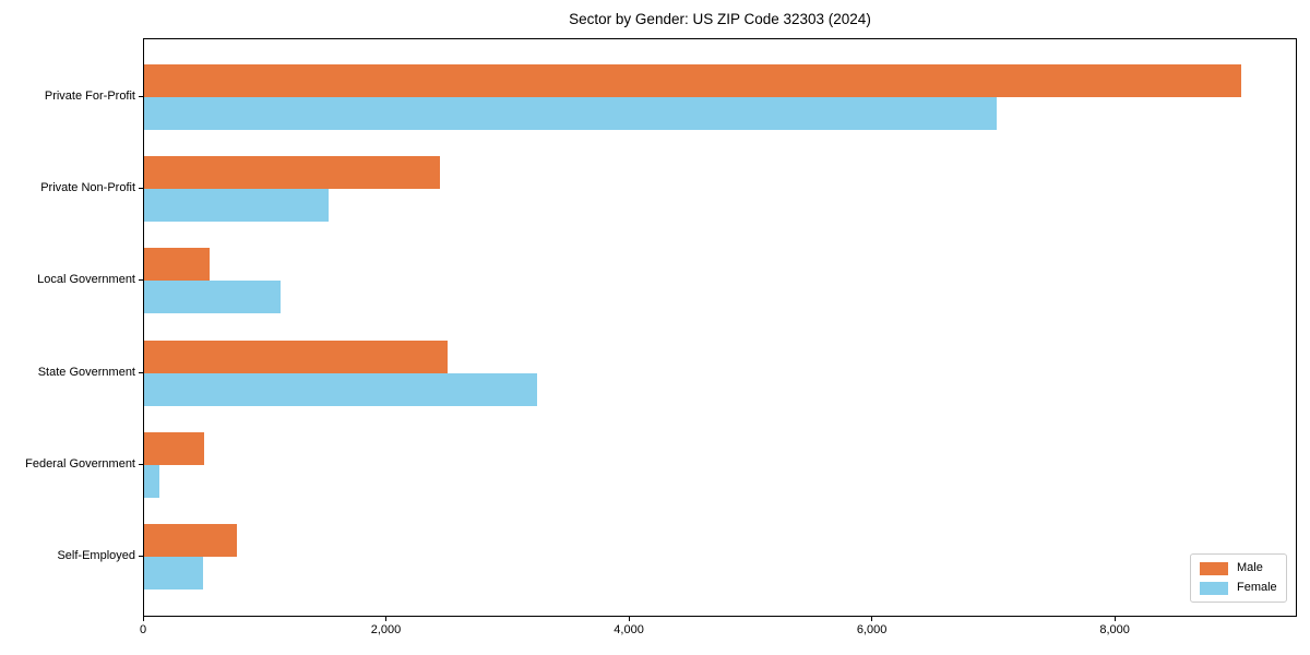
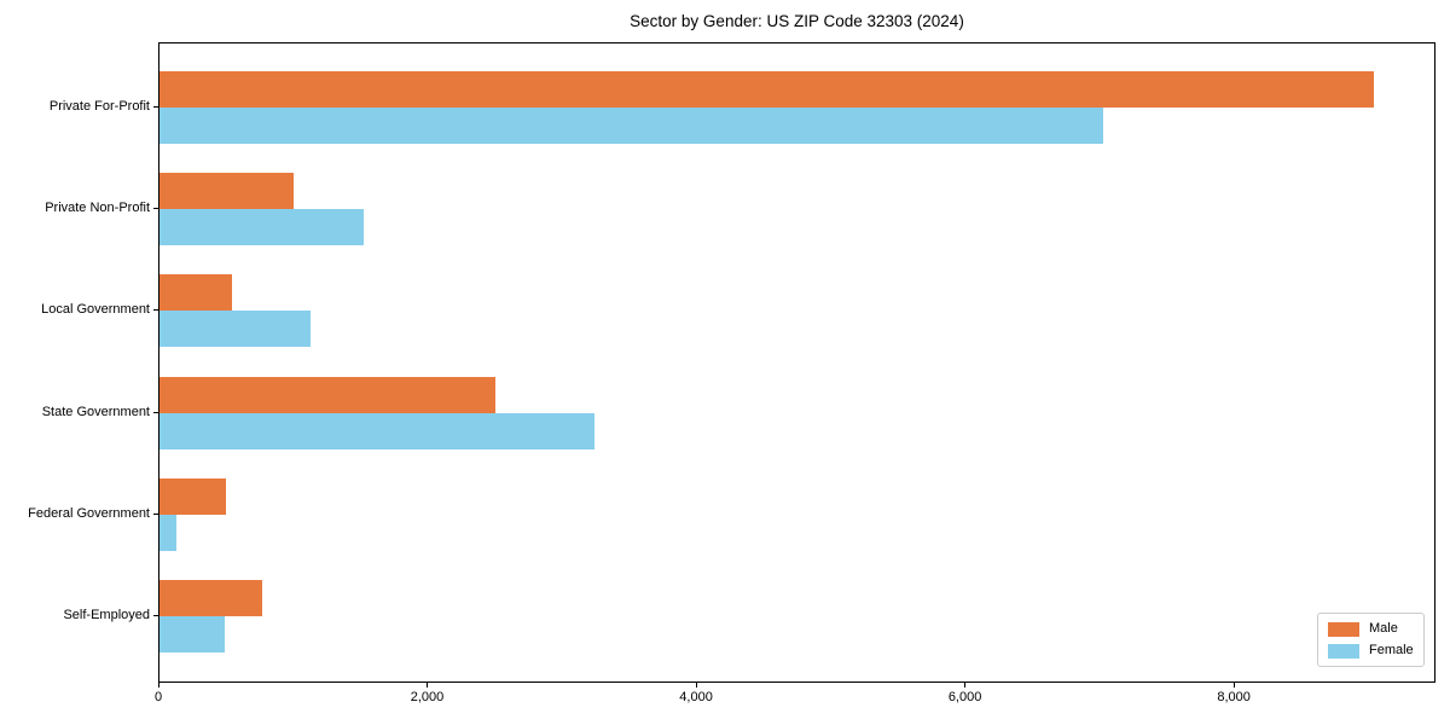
Male/Private Non-Profit: 2440 -> 1000
